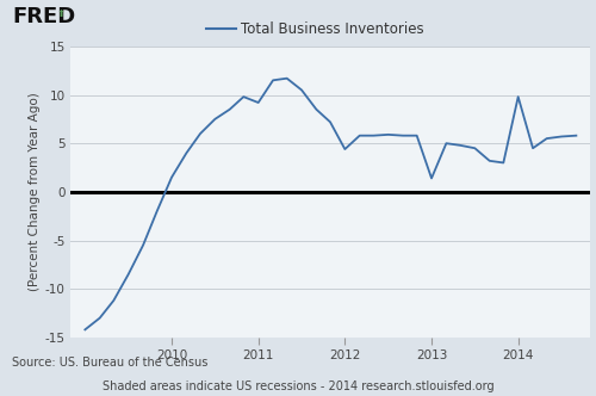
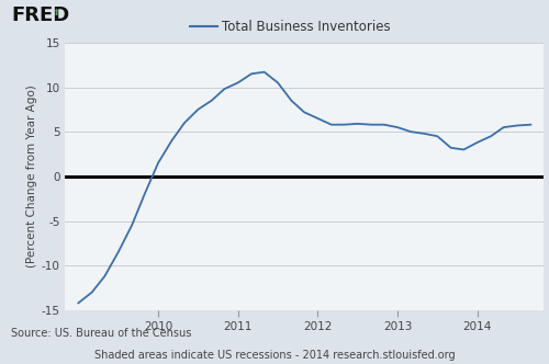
2011: 9.2 -> 10.5
2012: 4.4 -> 6.5
2013: 1.4 -> 5.5
2014: 9.8 -> 3.8
